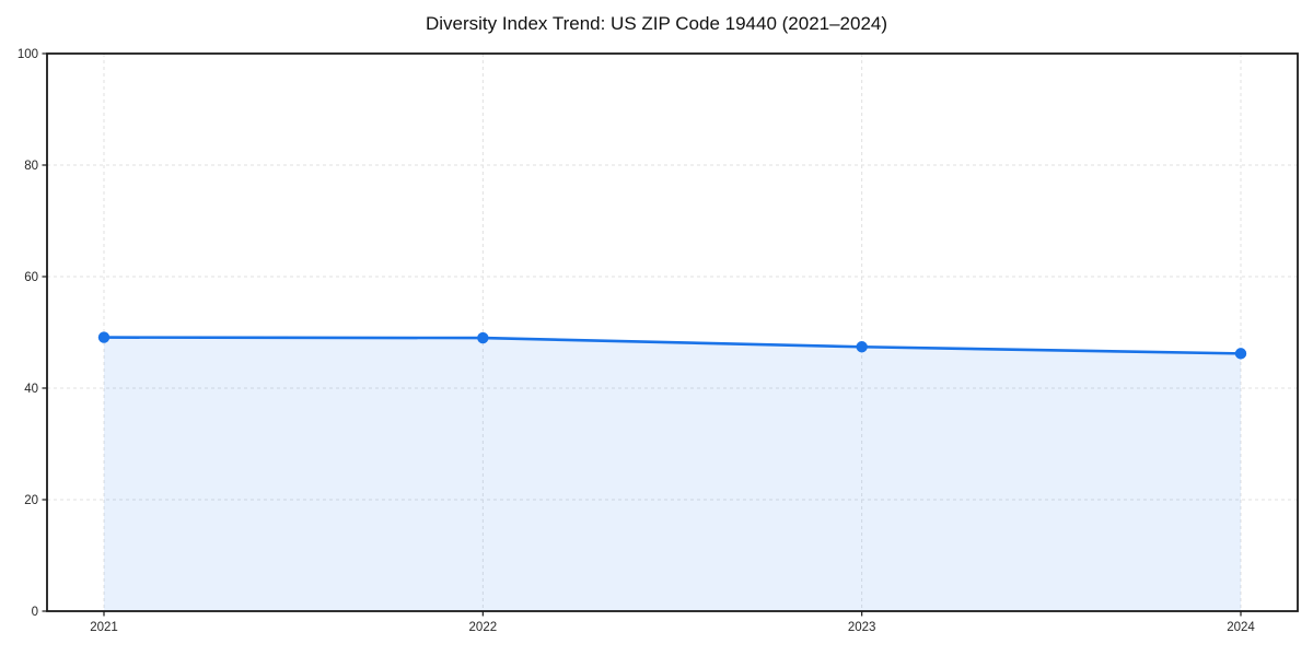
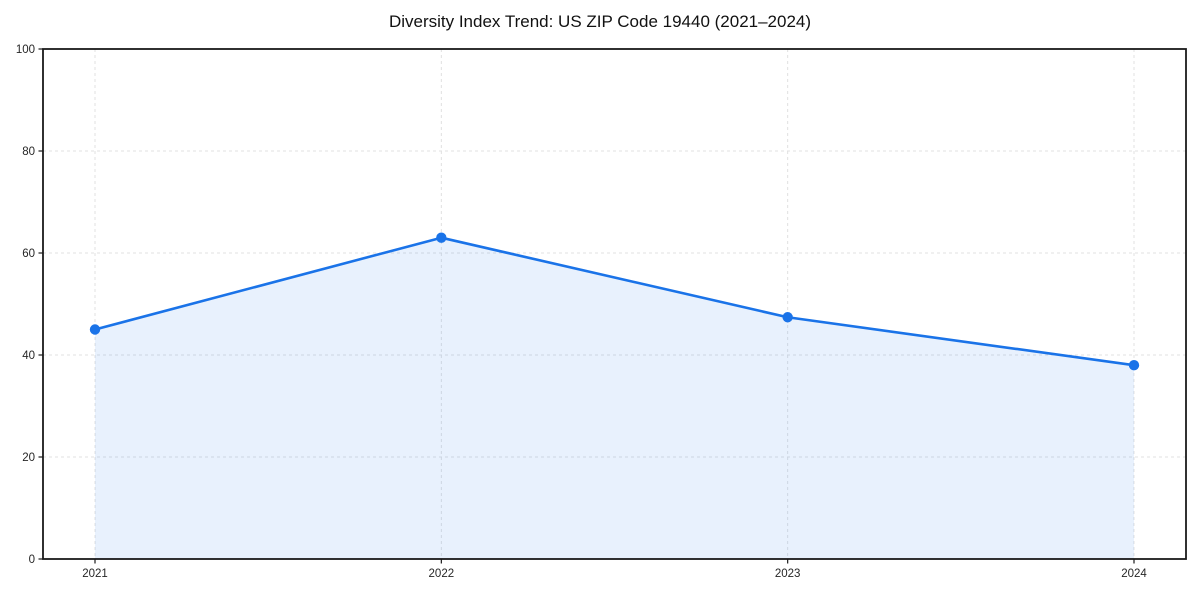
2021: 49 -> 45
2022: 49 -> 63
2024: 46 -> 38
